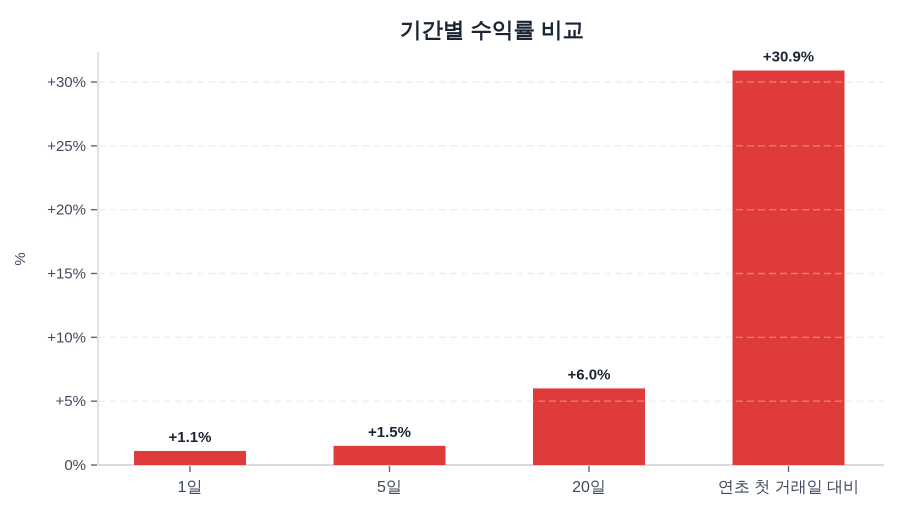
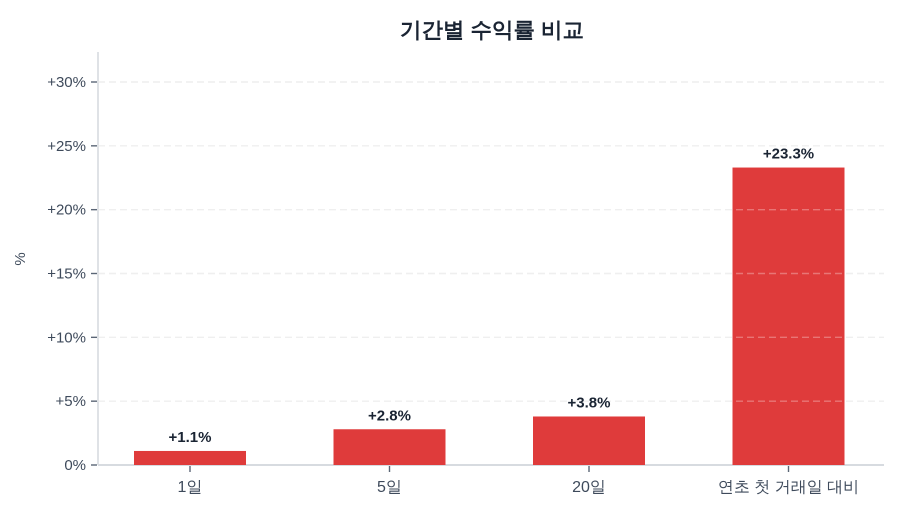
5일: +1.5% -> +2.8%
20일: +6.0% -> +3.8%
연초 첫 거래일 대비: +30.9% -> +23.3%
